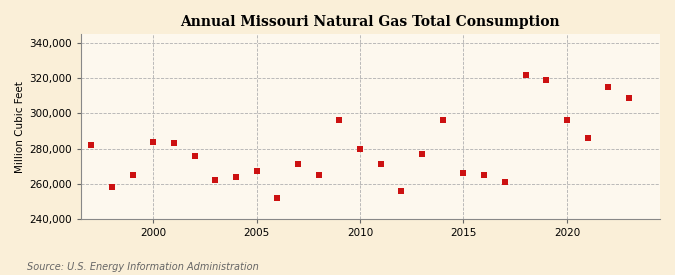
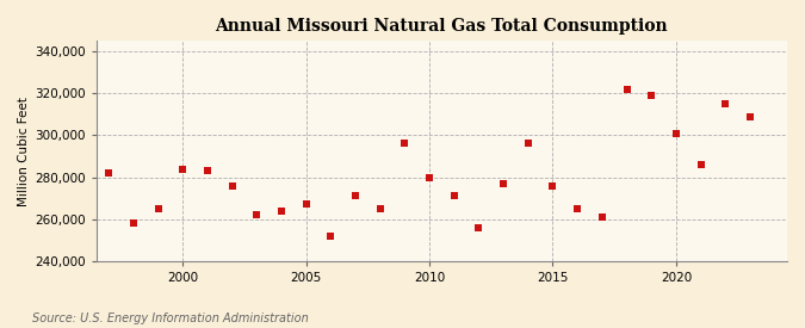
2015: 266,000 -> 276,000
2020: 296,000 -> 301,000
